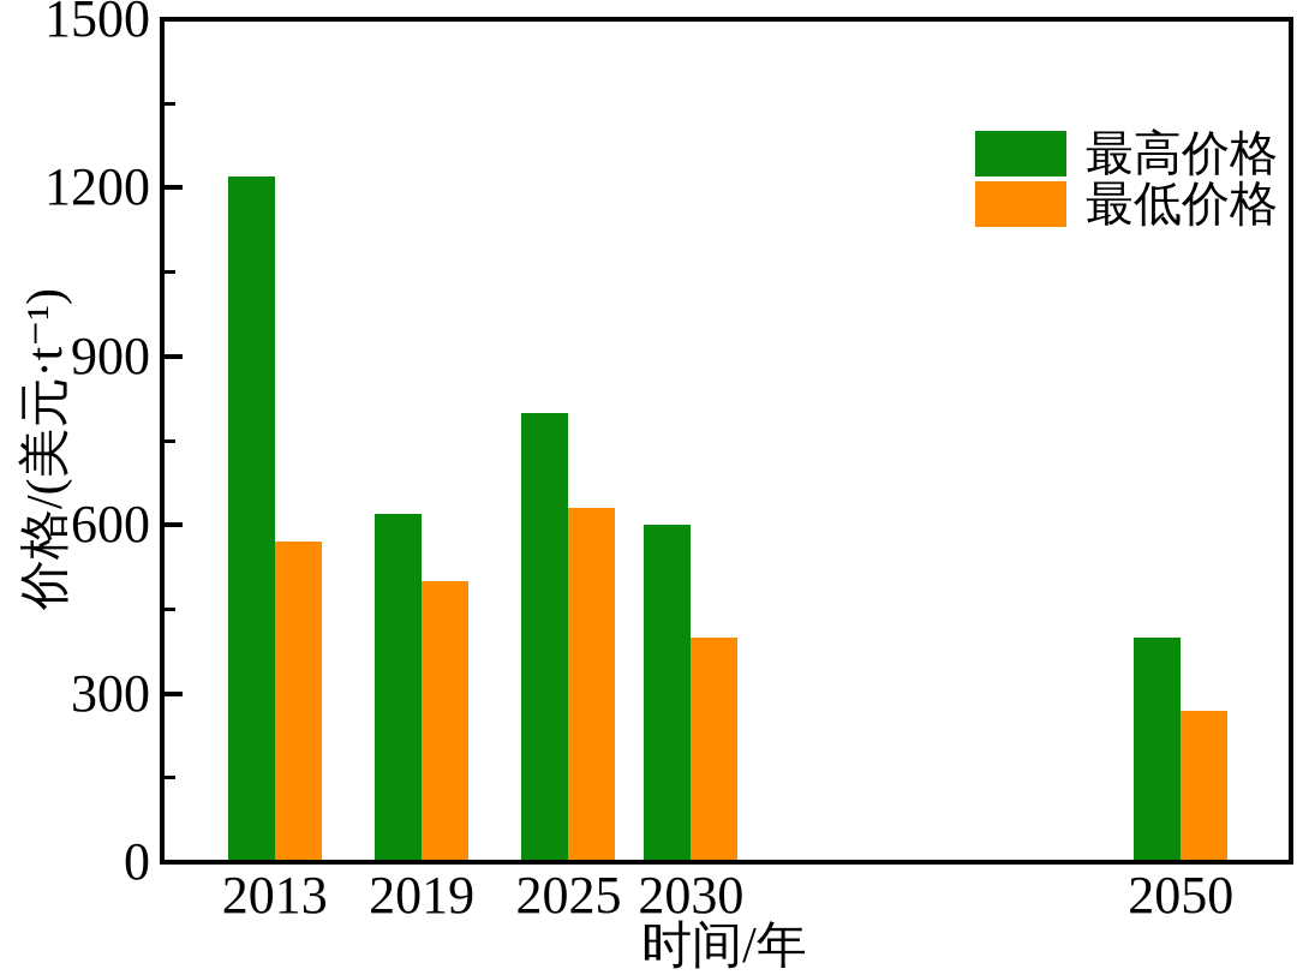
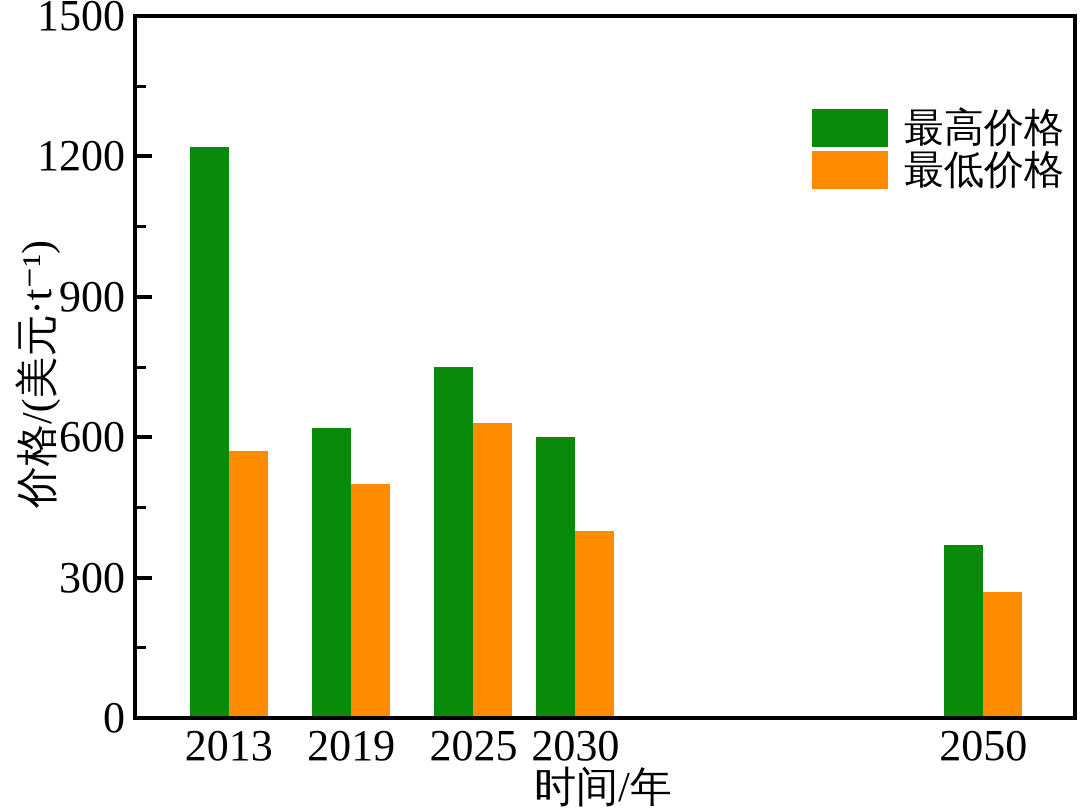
最高价格/2025: 800 -> 750
最高价格/2050: 400 -> 370
